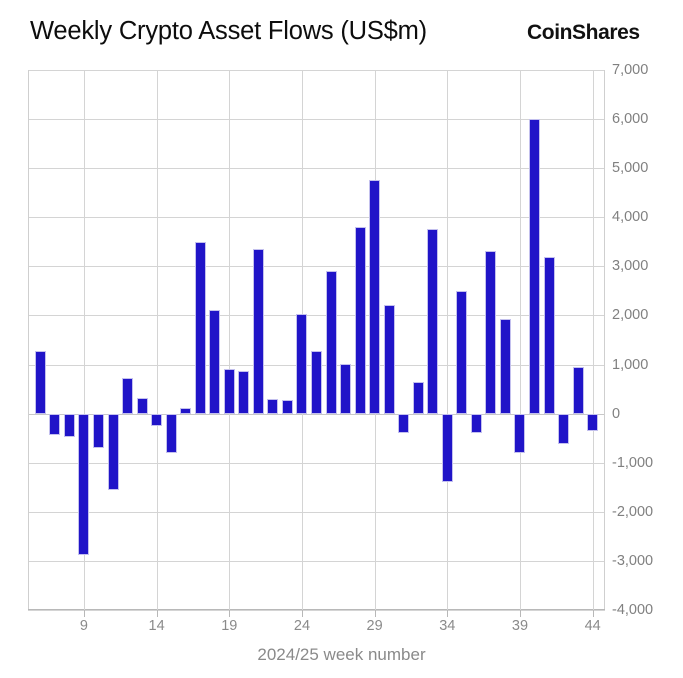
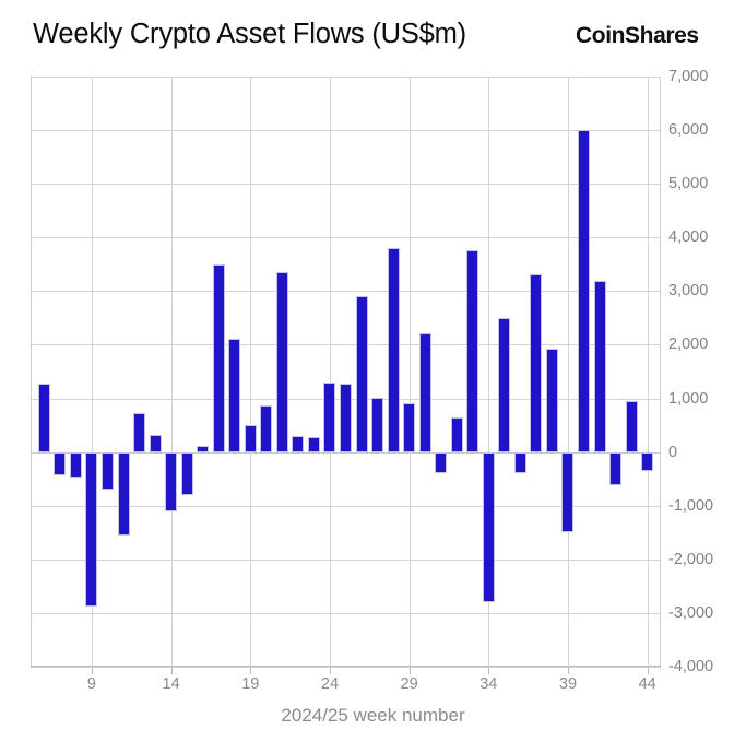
14: -200 -> -1100
19: 900 -> 500
24: 2000 -> 1300
29: 4800 -> 900
34: -1400 -> -2800
39: -800 -> -1500
